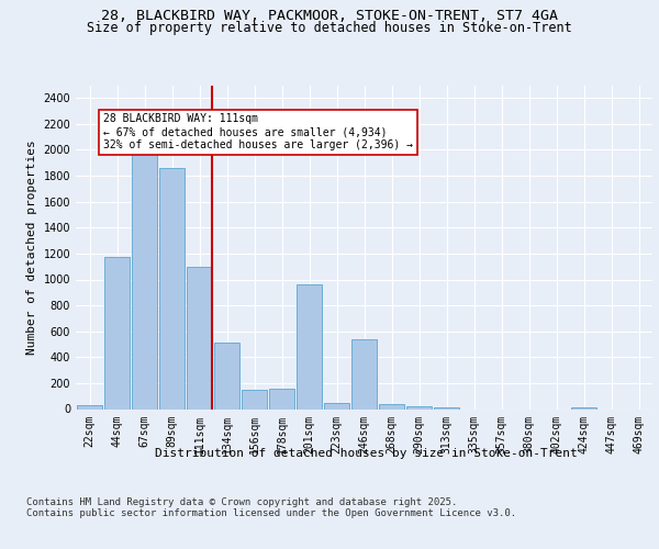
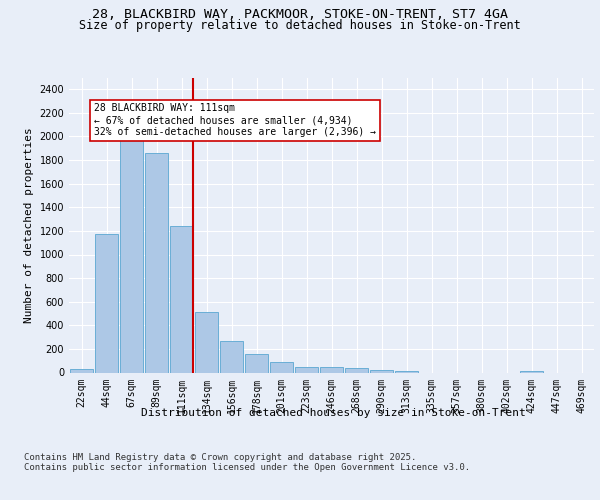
111sqm: 1100 -> 1240
156sqm: 150 -> 270
201sqm: 960 -> 90
246sqm: 540 -> 40
